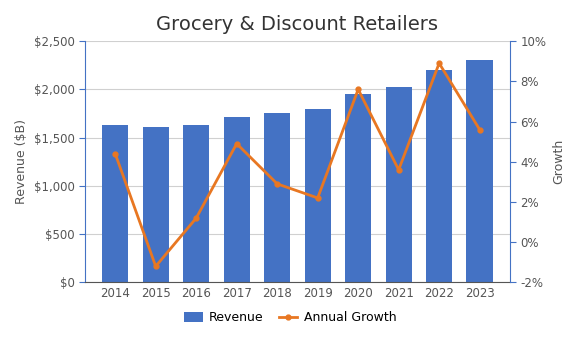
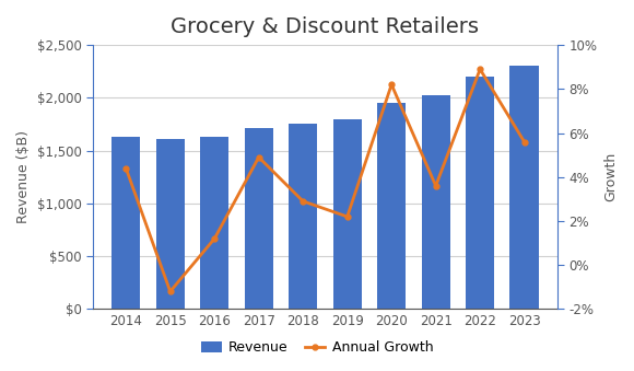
Annual Growth/2020: 7.6% -> 8.2%
